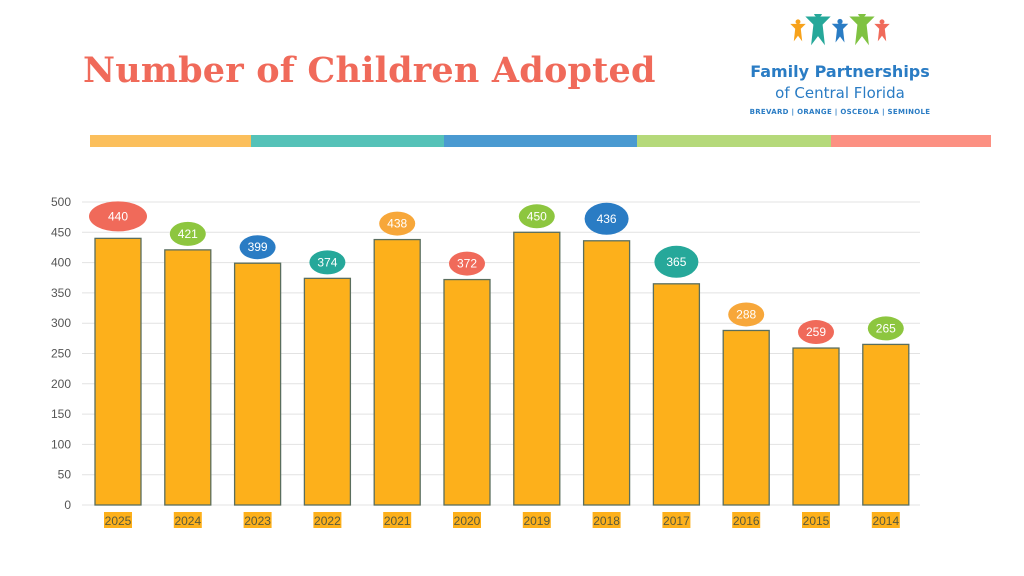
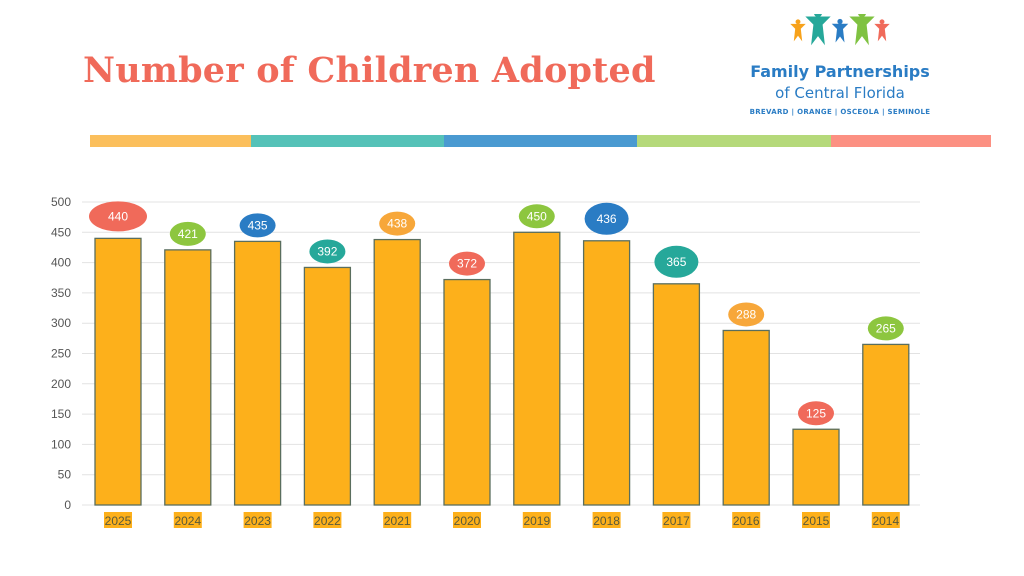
2023: 399 -> 435
2022: 374 -> 392
2015: 259 -> 125
